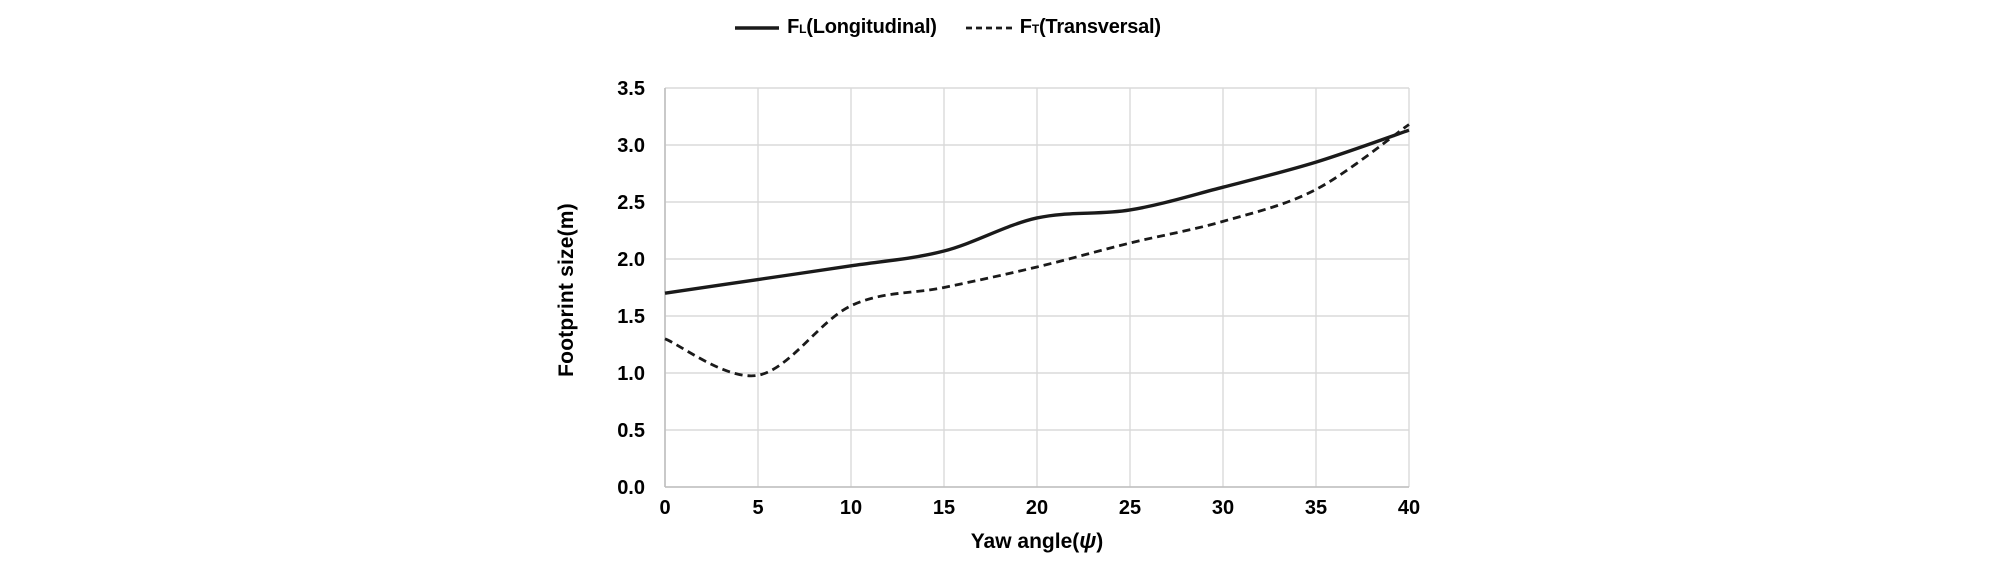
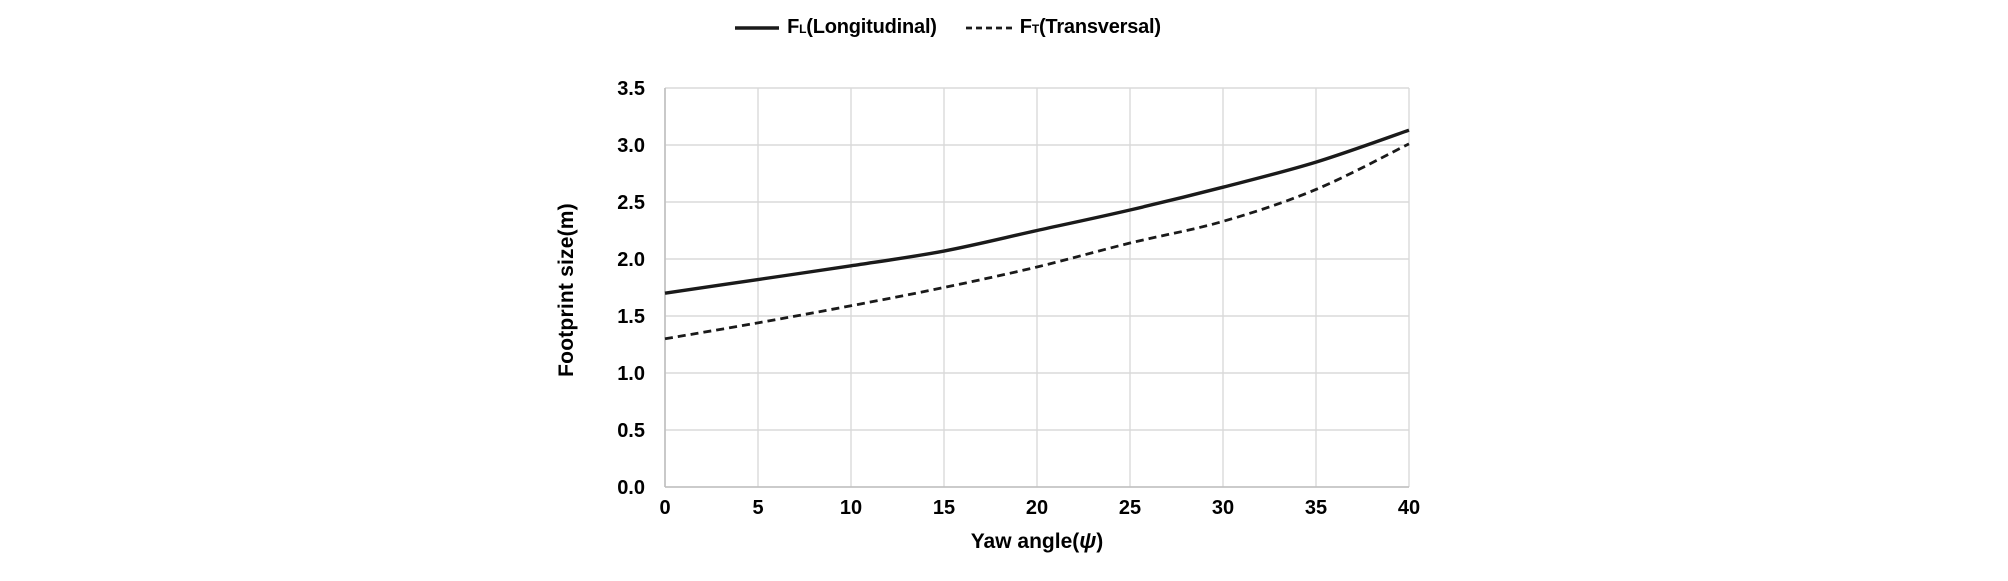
FT(Transversal)/5: 0.98 -> 1.44
FL(Longitudinal)/20: 2.36 -> 2.25
FT(Transversal)/40: 3.18 -> 3.01
